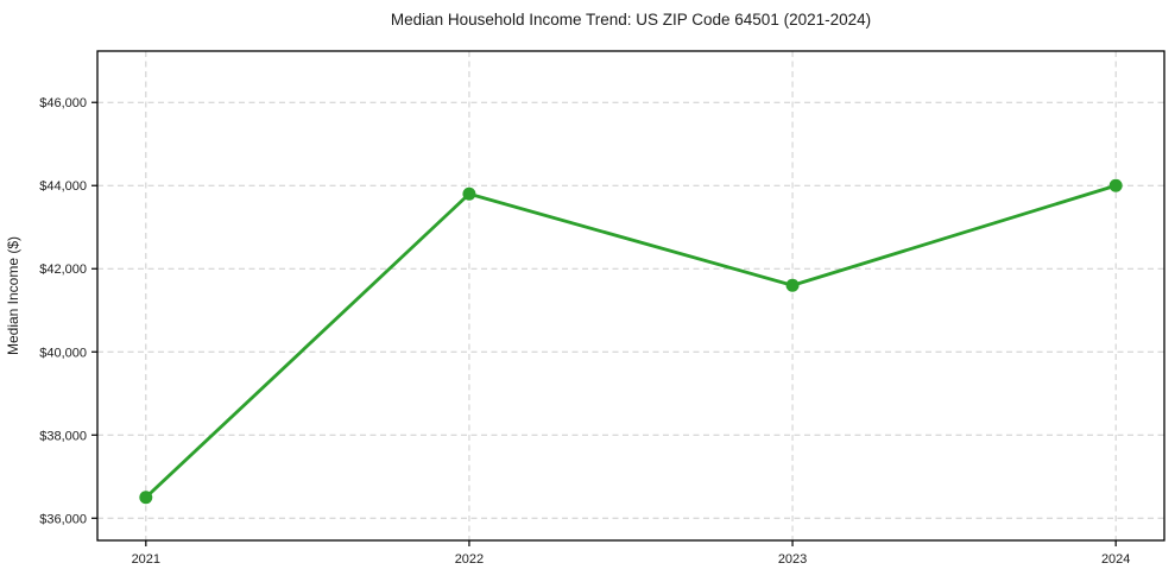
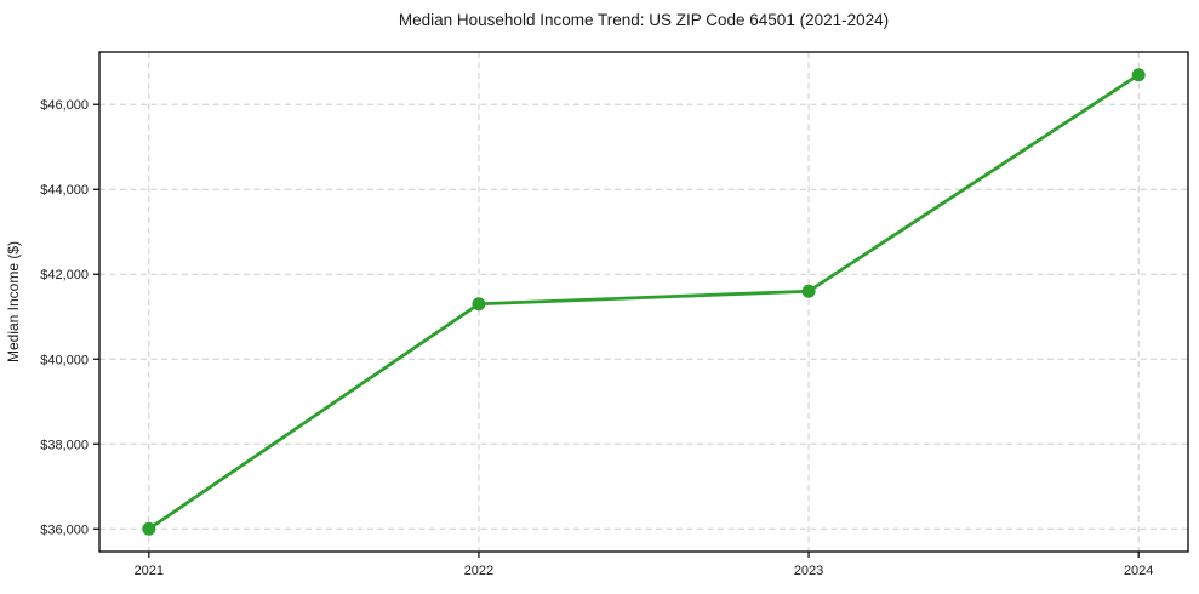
2021: $36500 -> $36000
2022: $43800 -> $41300
2024: $44000 -> $46700
